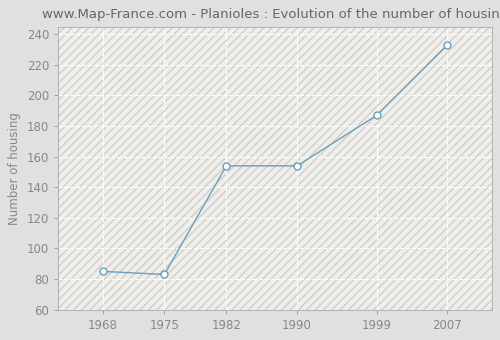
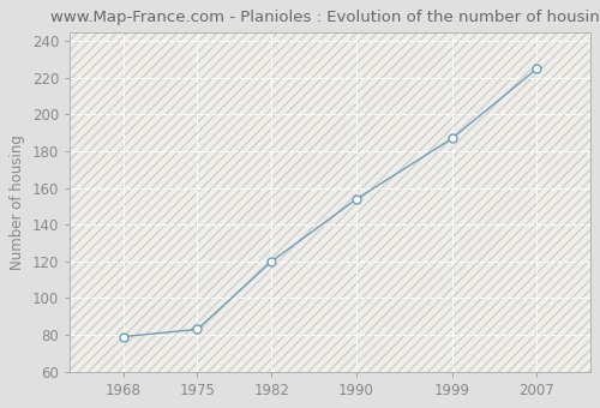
1968: 85 -> 79
1982: 154 -> 120
2007: 233 -> 225
